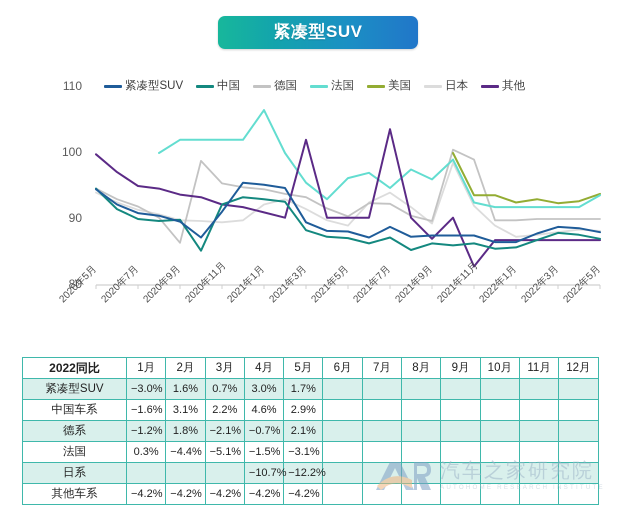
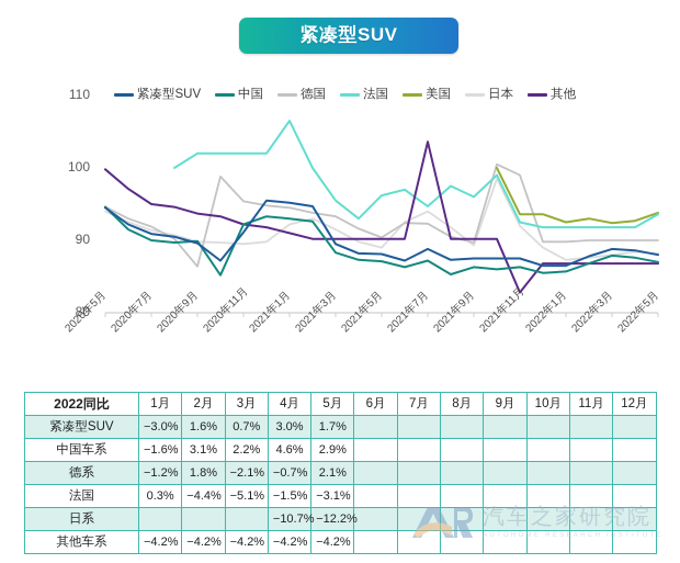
其他/2021年3月: 102 -> 90
其他/2021年9月: 87 -> 90
